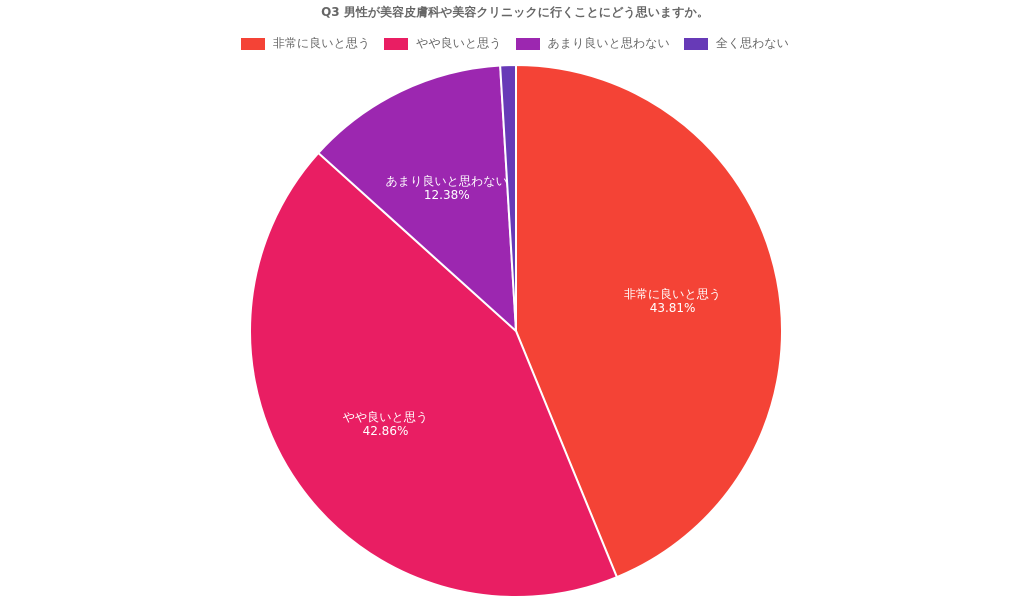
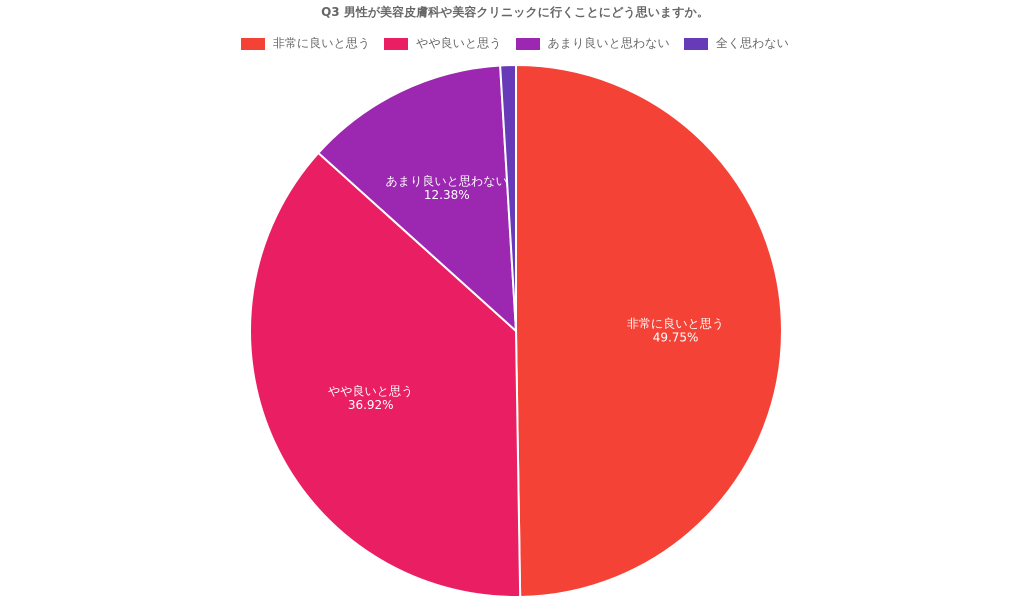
非常に良いと思う: 43.81% -> 49.75%
やや良いと思う: 42.86% -> 36.92%
